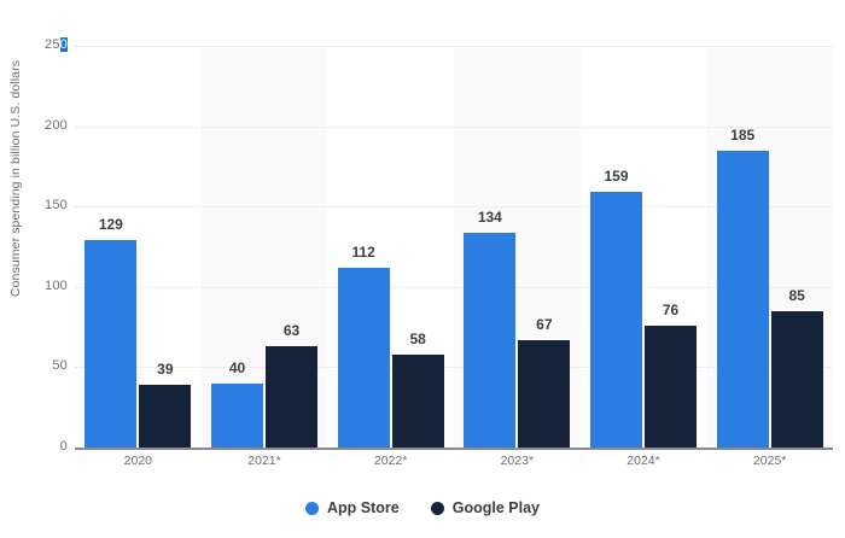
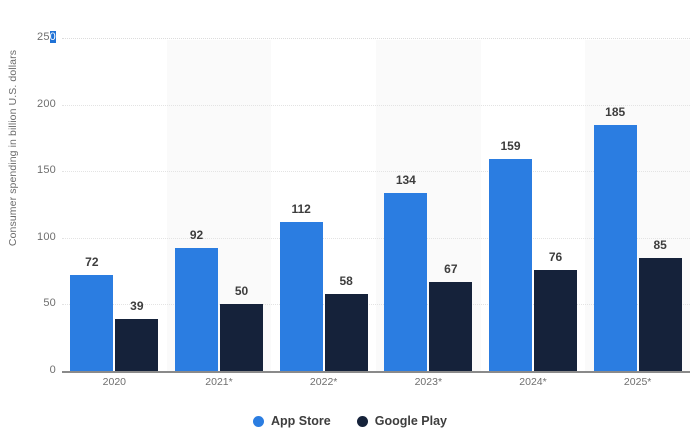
App Store/2020: 129 -> 72
App Store/2021*: 40 -> 92
Google Play/2021*: 63 -> 50
